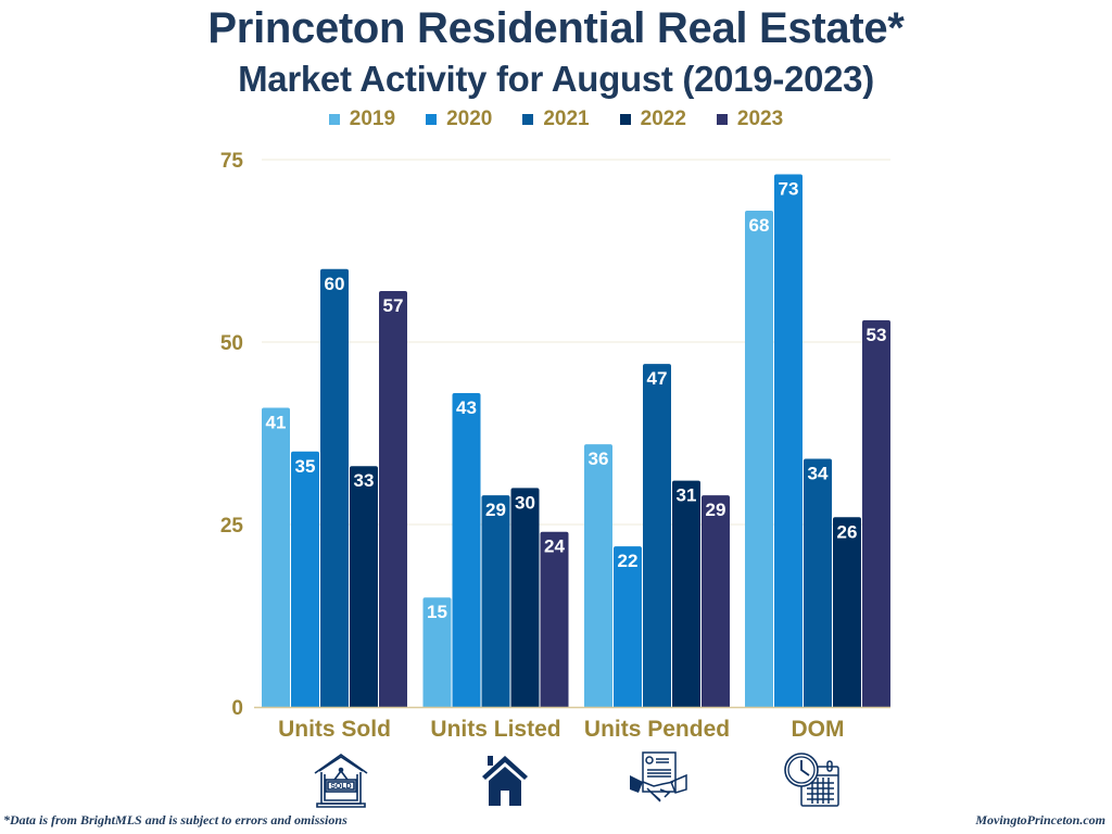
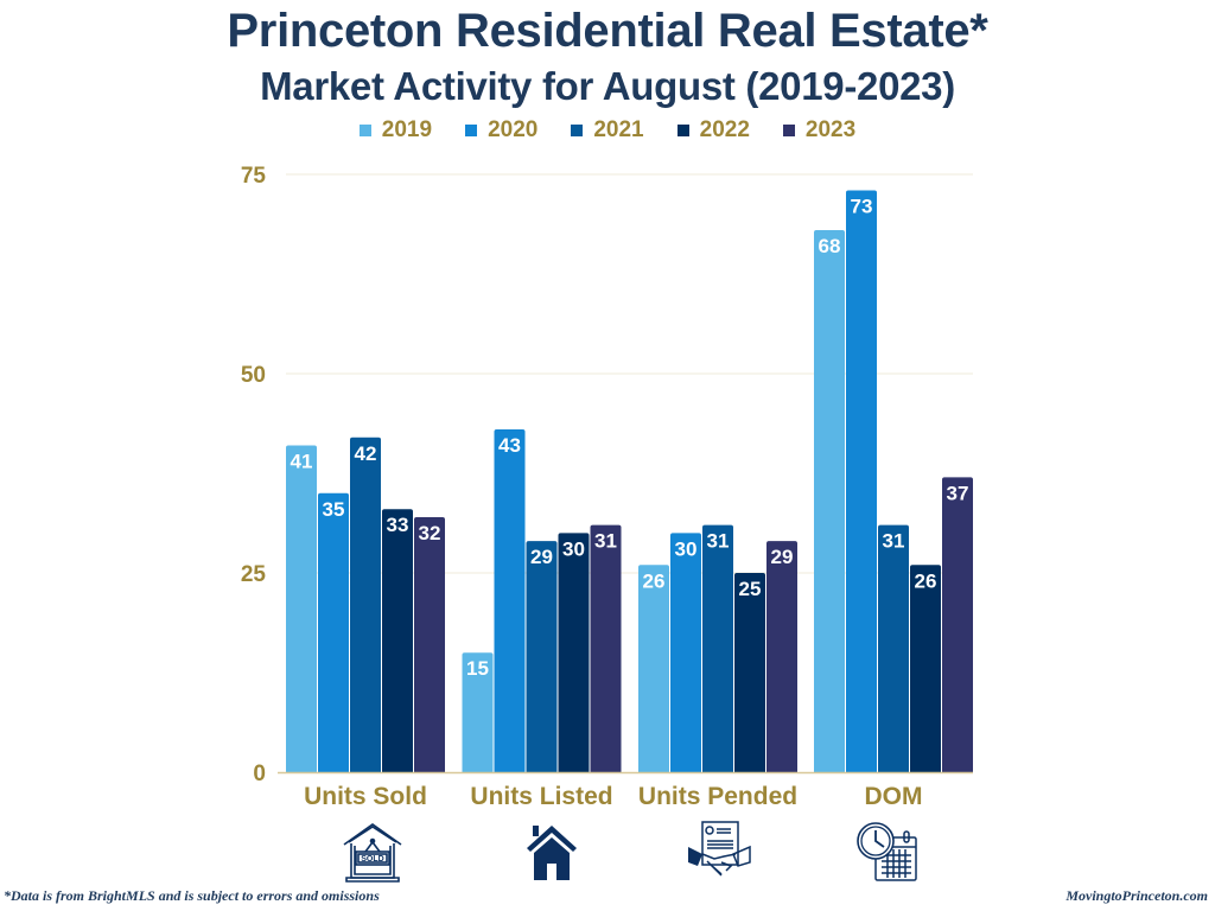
2021/Units Sold: 60 -> 42
2023/Units Sold: 57 -> 32
2023/Units Listed: 24 -> 31
2019/Units Pended: 36 -> 26
2020/Units Pended: 22 -> 30
2021/Units Pended: 47 -> 31
2022/Units Pended: 31 -> 25
2021/DOM: 34 -> 31
2023/DOM: 53 -> 37
